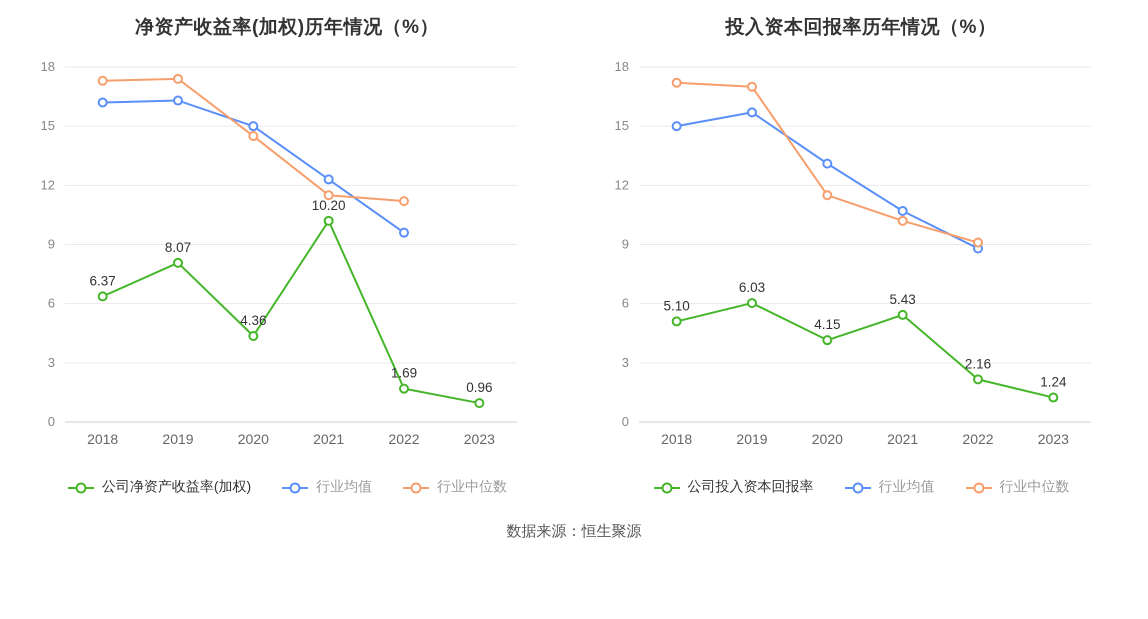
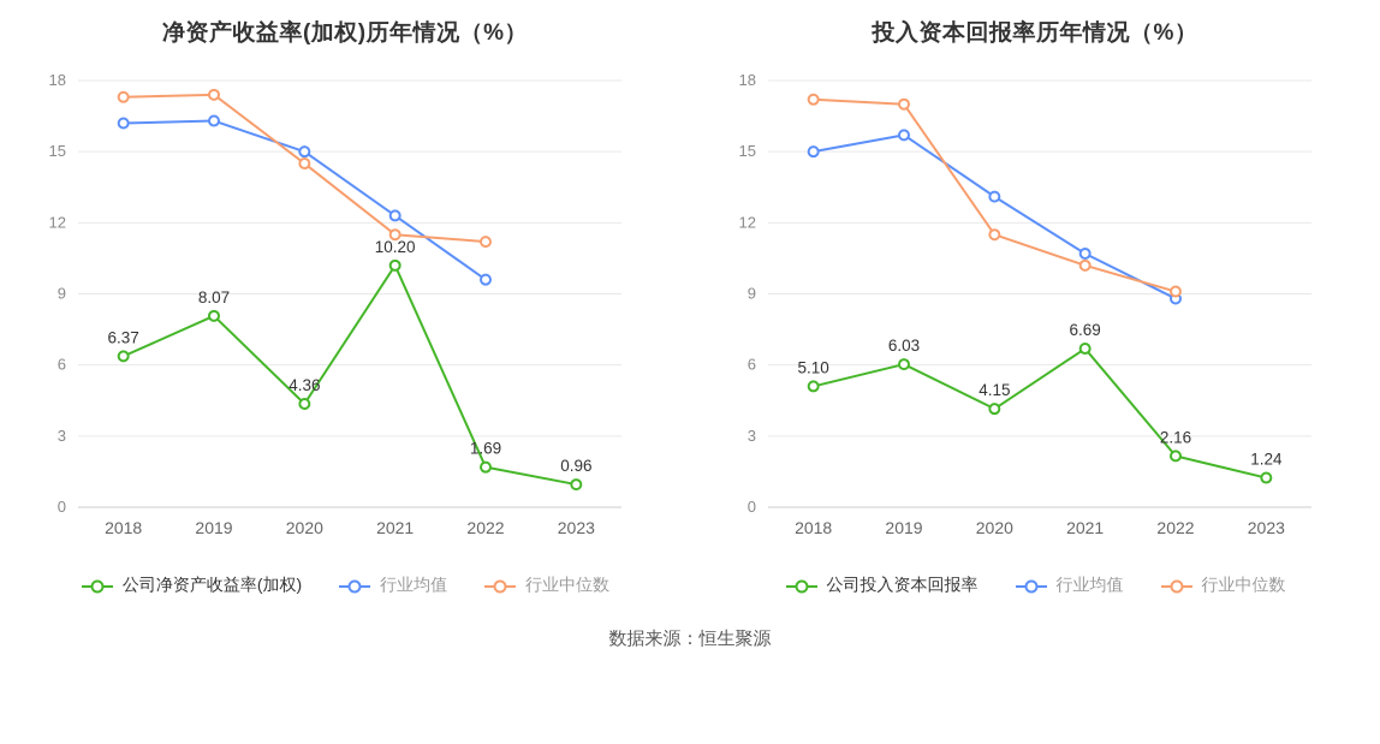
投入资本回报率历年情况（%）/公司投入资本回报率/2021: 5.43 -> 6.69
